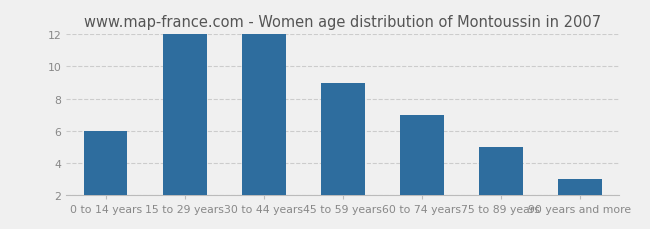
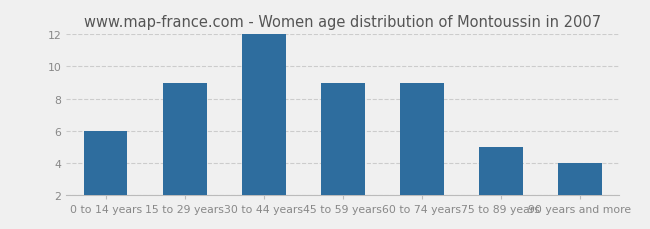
15 to 29 years: 12 -> 9
60 to 74 years: 7 -> 9
90 years and more: 3 -> 4
